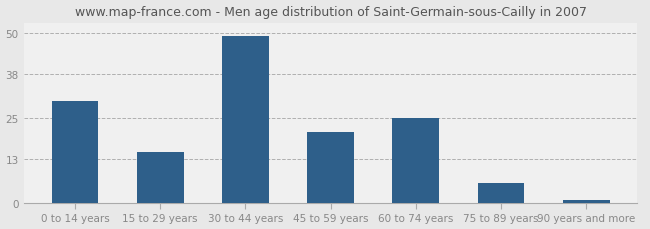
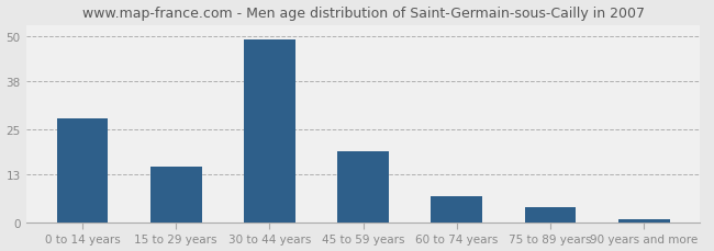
0 to 14 years: 30 -> 28
45 to 59 years: 21 -> 19
60 to 74 years: 25 -> 7
75 to 89 years: 6 -> 4
